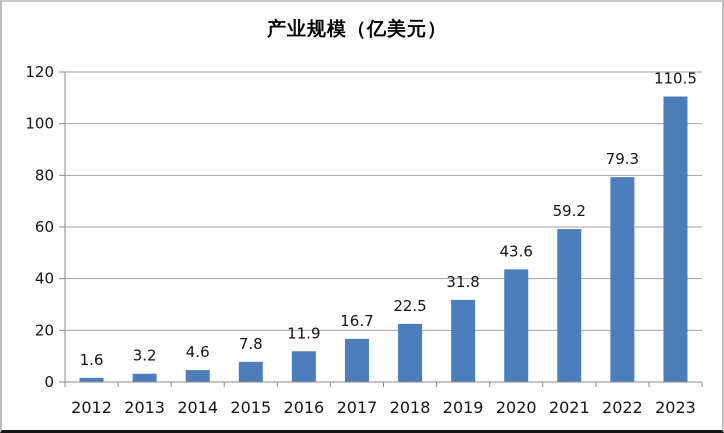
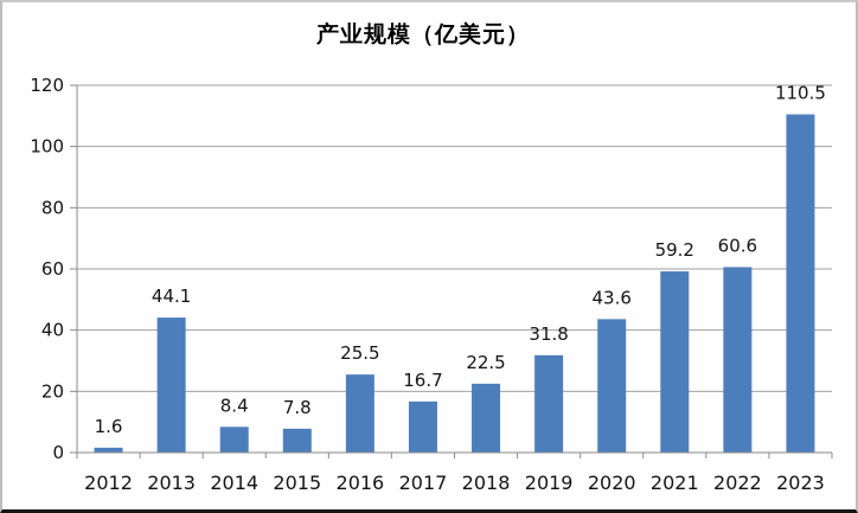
2013: 3.2 -> 44.1
2014: 4.6 -> 8.4
2016: 11.9 -> 25.5
2022: 79.3 -> 60.6
